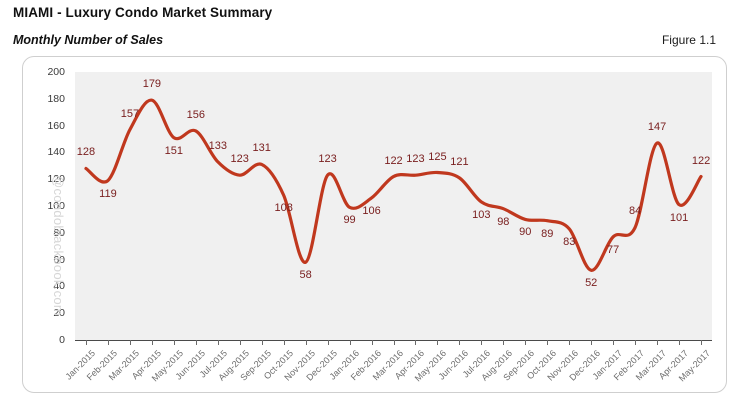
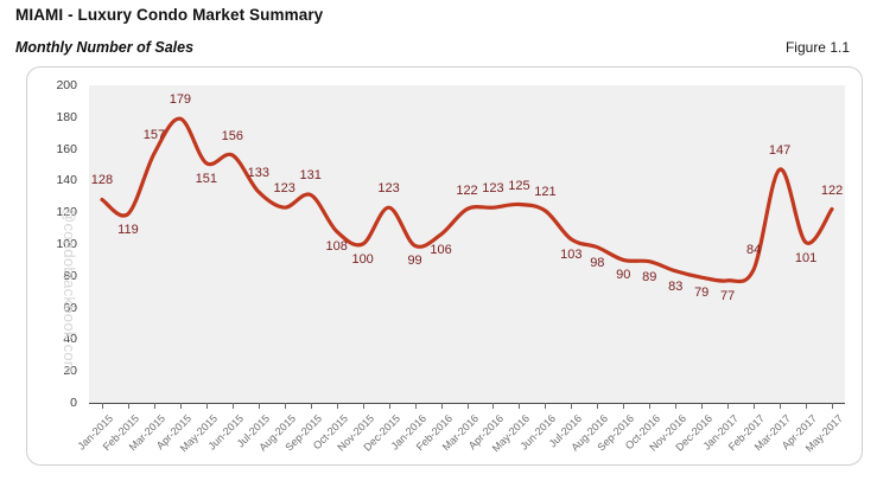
Nov-2015: 58 -> 100
Dec-2016: 52 -> 79
